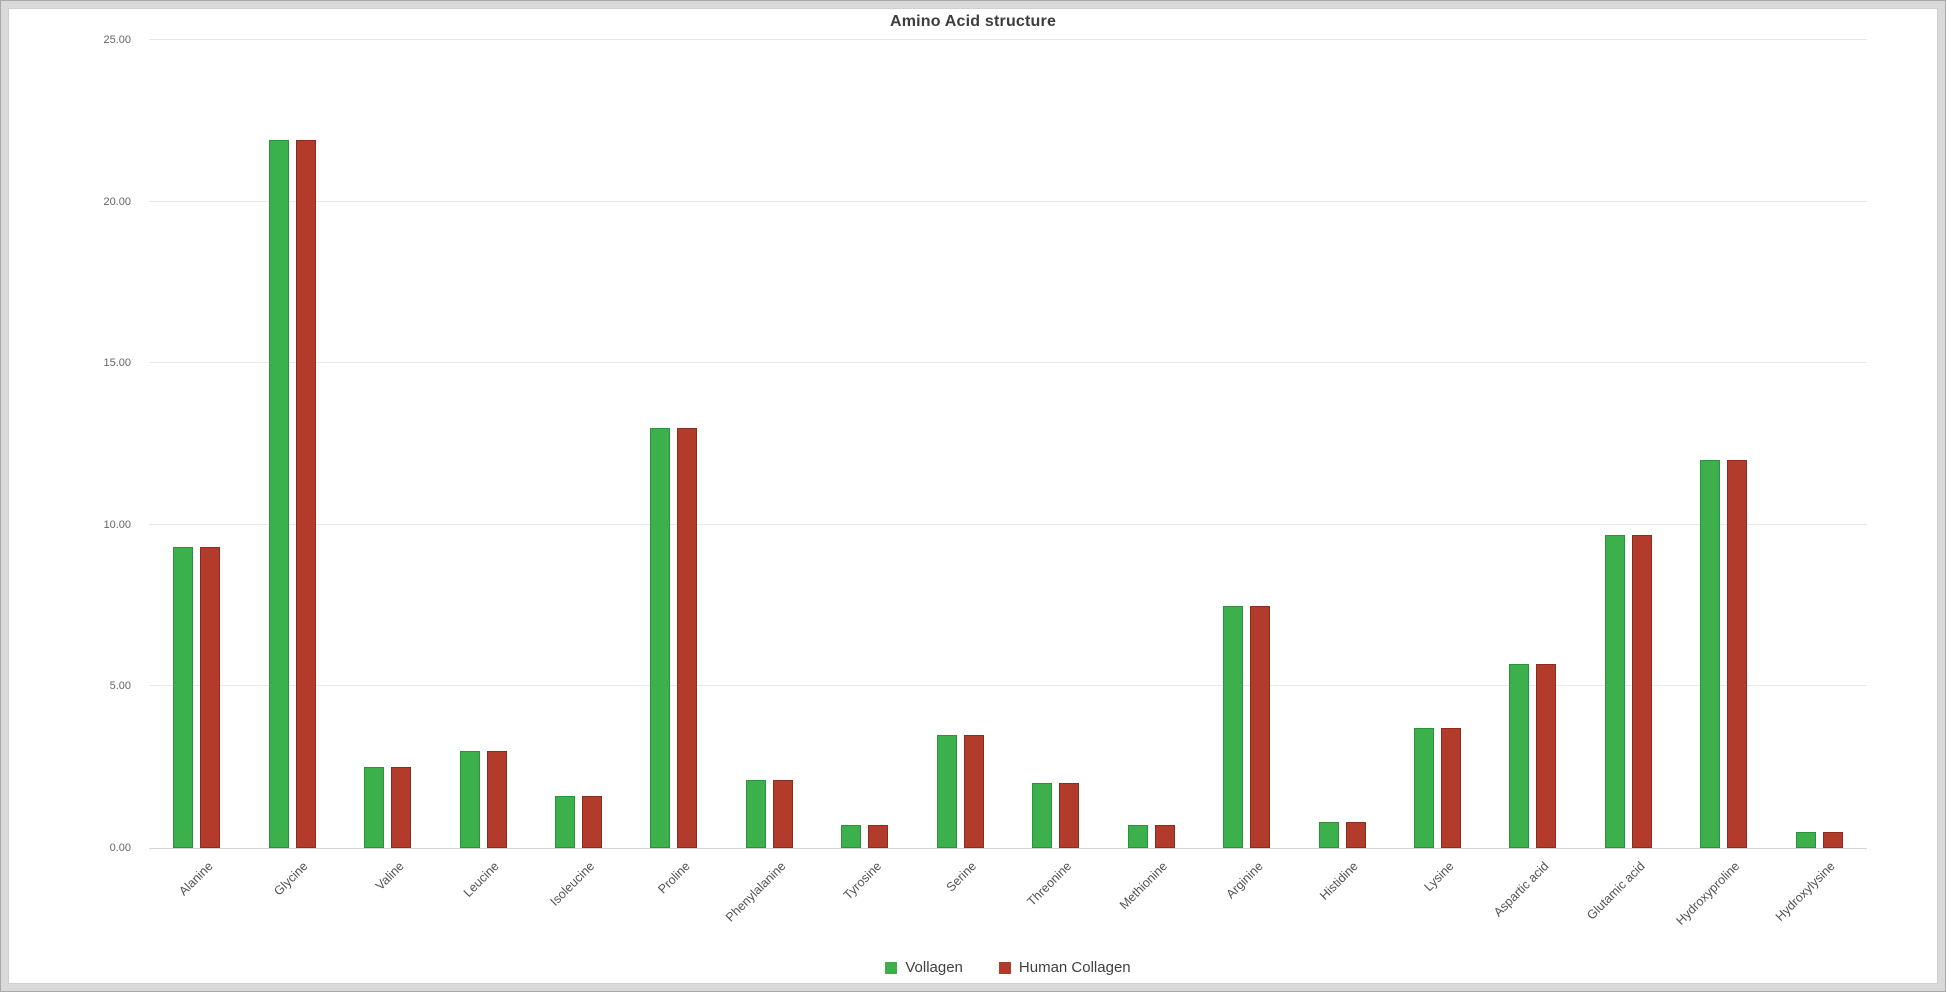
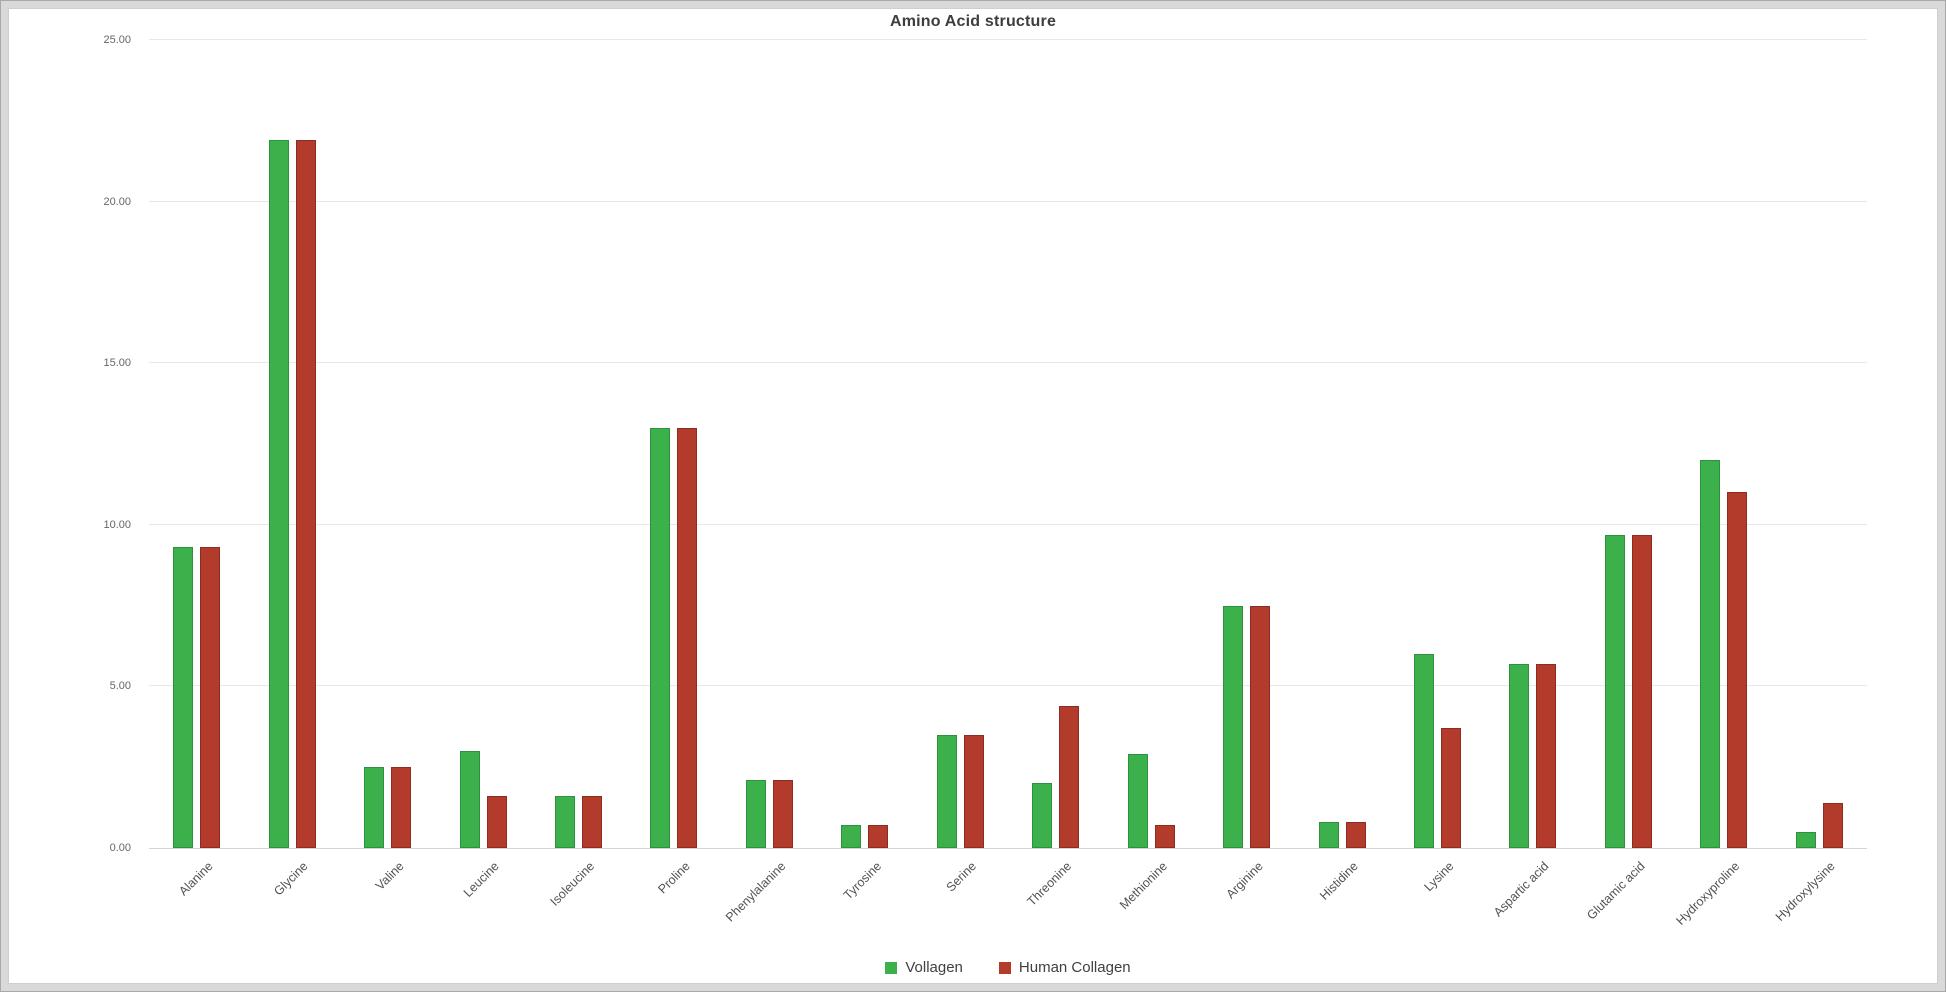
Human Collagen/Leucine: 3.0 -> 1.6
Human Collagen/Threonine: 2.0 -> 4.4
Vollagen/Methionine: 0.7 -> 2.9
Vollagen/Lysine: 3.7 -> 6.0
Human Collagen/Hydroxyproline: 12.0 -> 11.0
Human Collagen/Hydroxylysine: 0.5 -> 1.4
